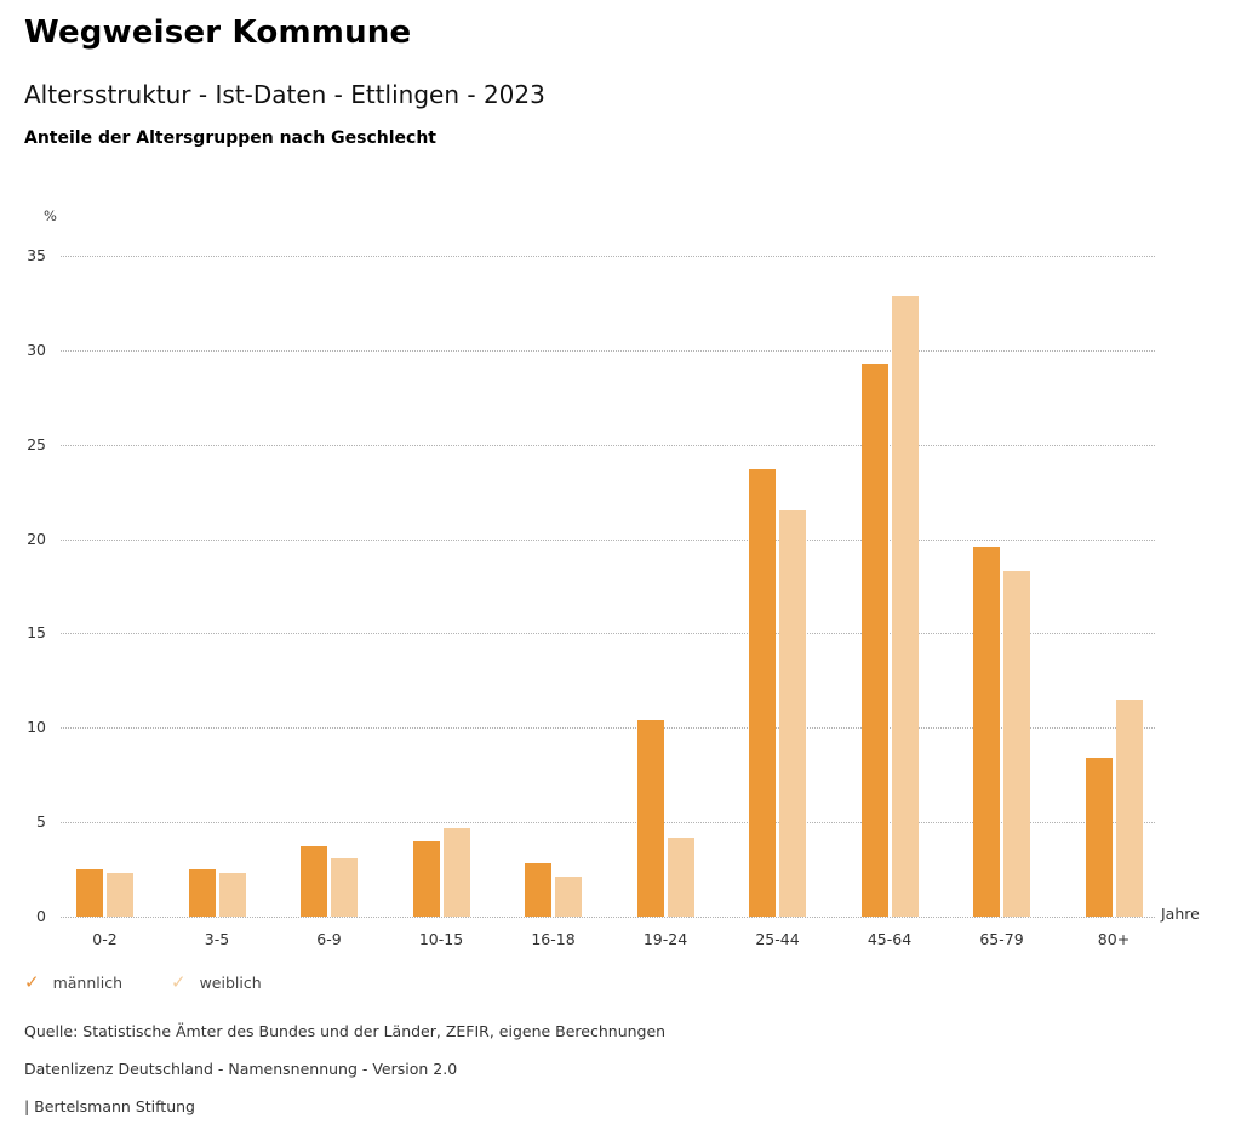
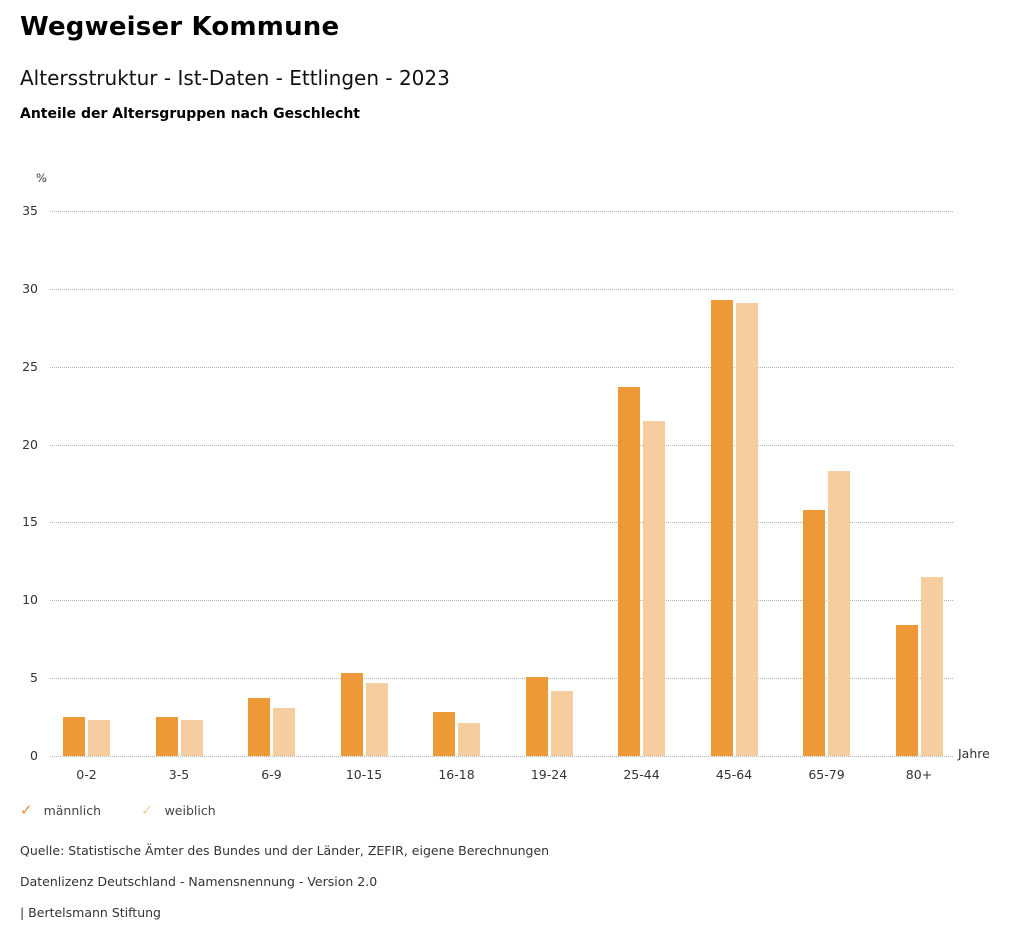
männlich/10-15: 4.0 -> 5.3
männlich/19-24: 10.4 -> 5.1
weiblich/45-64: 32.9 -> 29.1
männlich/65-79: 19.6 -> 15.8
